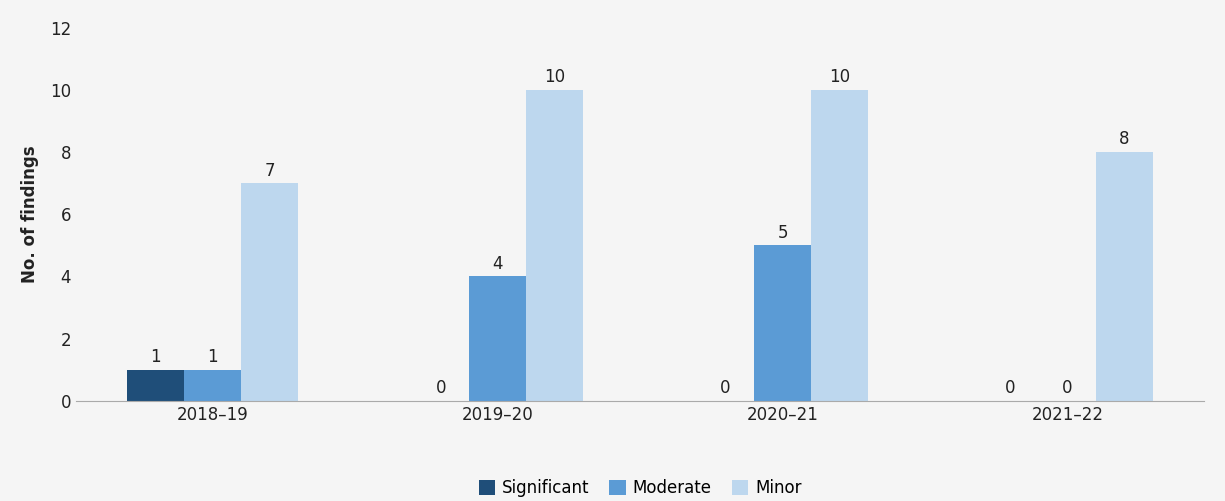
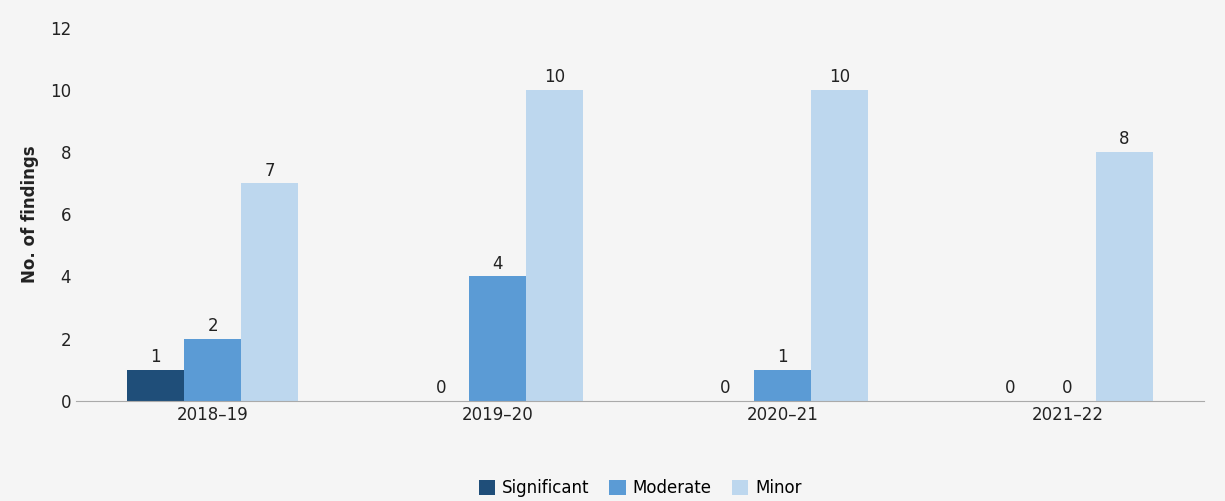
Moderate/2018–19: 1 -> 2
Moderate/2020–21: 5 -> 1
